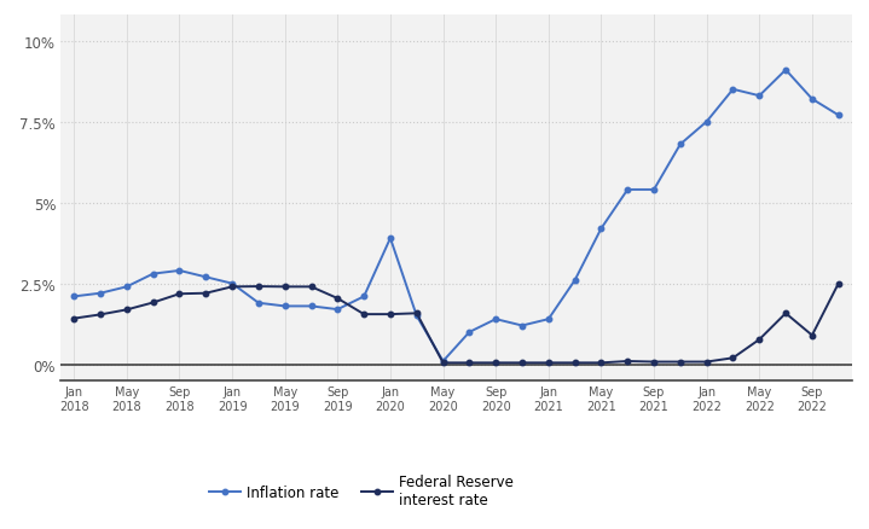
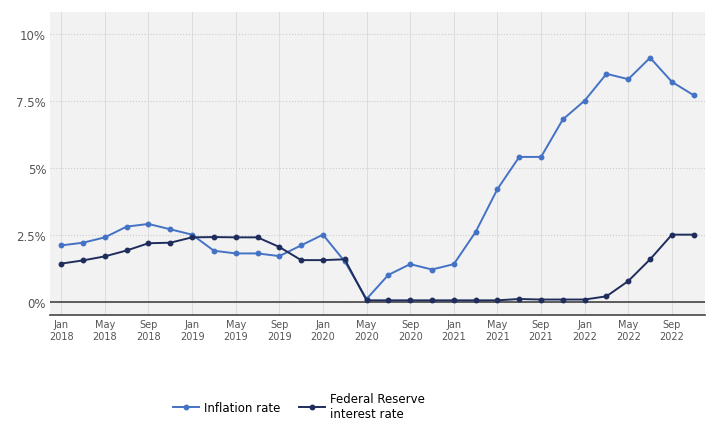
Inflation rate/Jan 2020: 3.9% -> 2.5%
Federal Reserve interest rate/Sep 2022: 0.90% -> 2.50%
